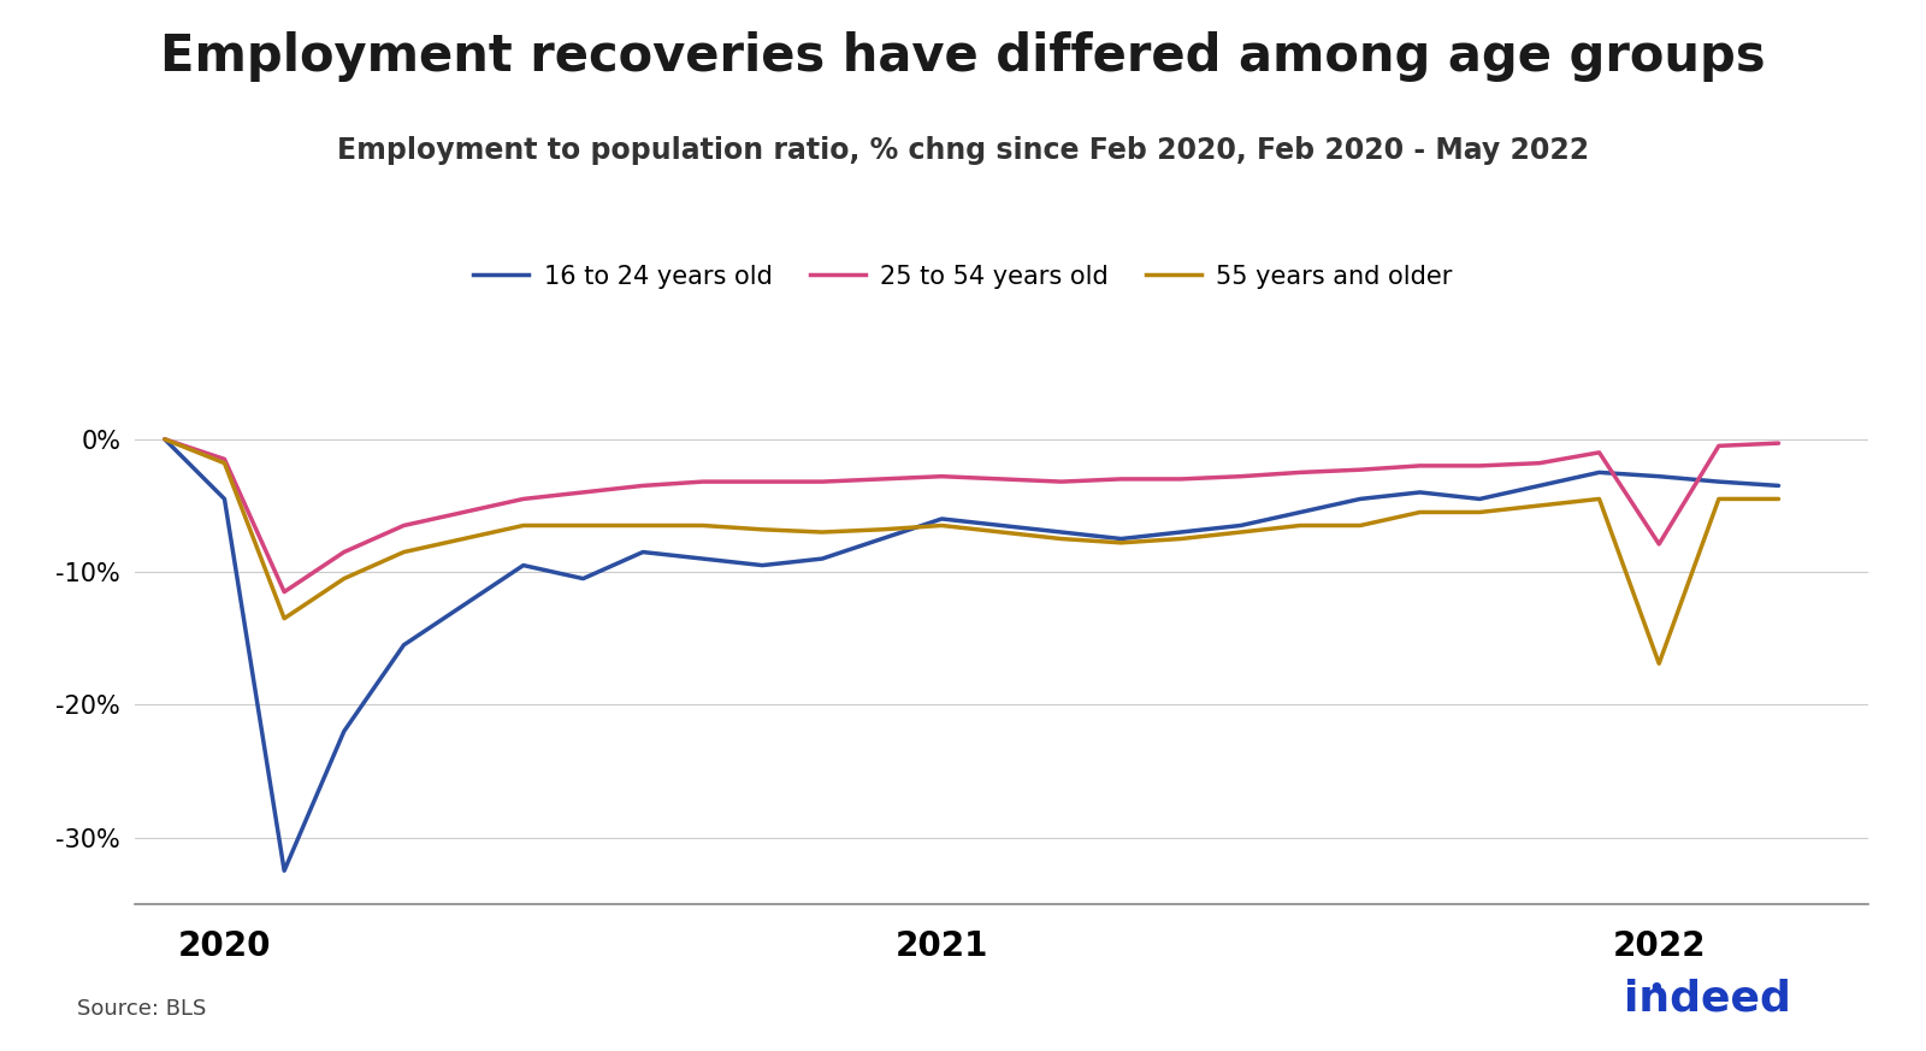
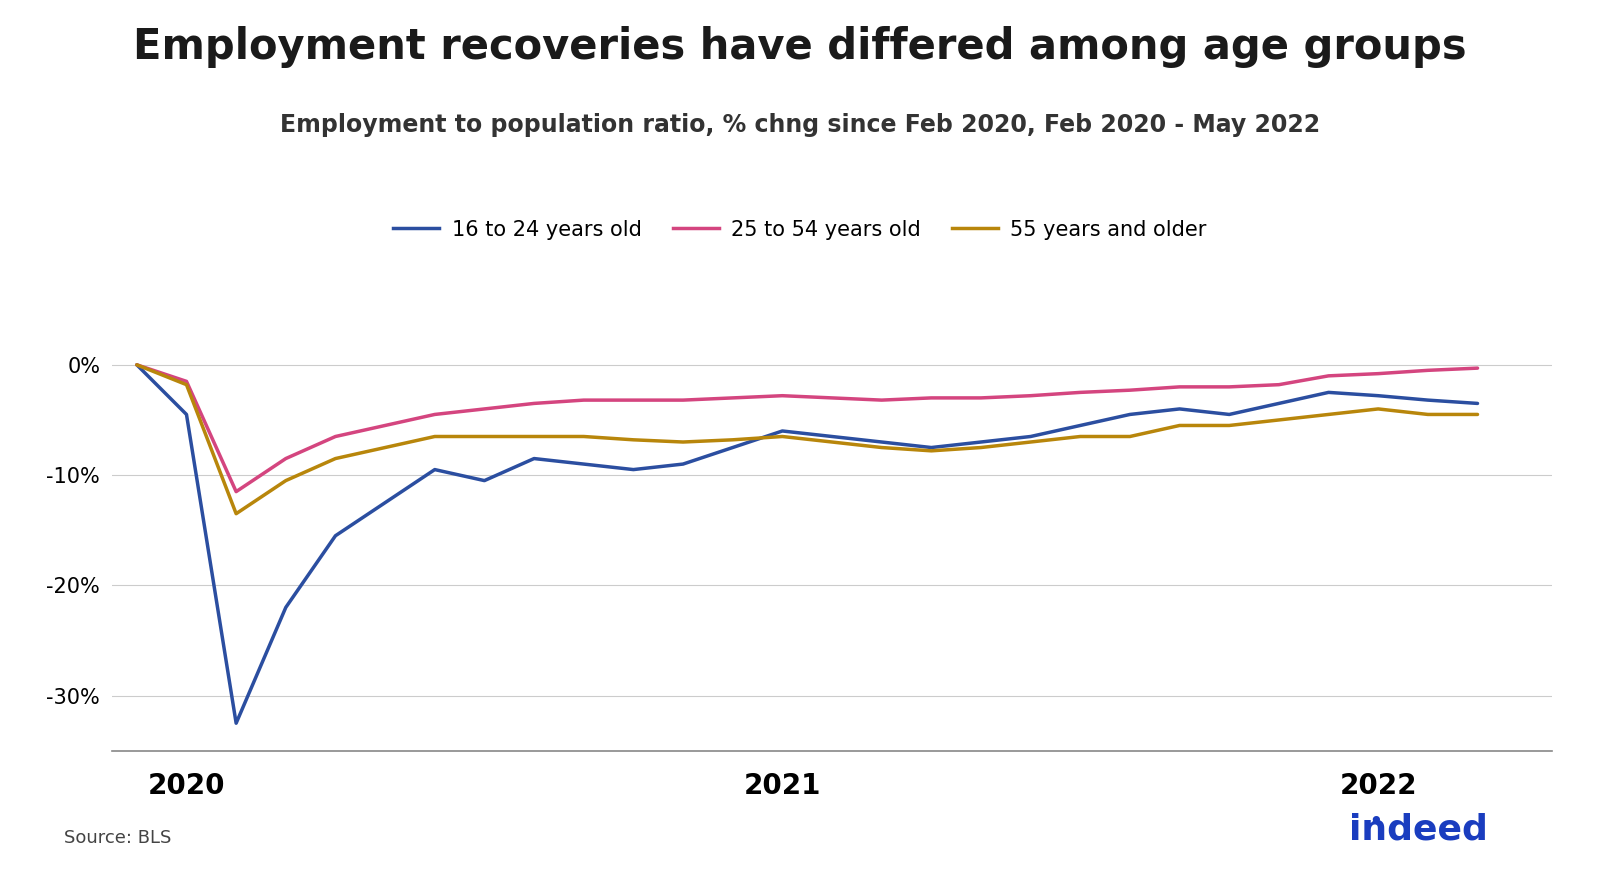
25 to 54 years old/2022: -7.9% -> -0.8%
55 years and older/2022: -16.9% -> -4.0%
